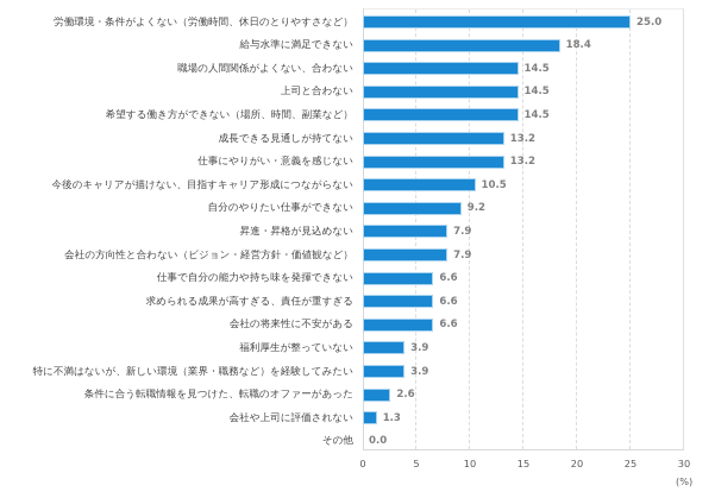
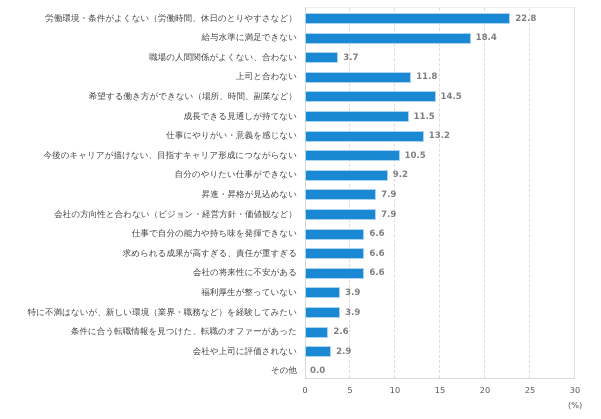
労働環境・条件がよくない（労働時間、休日のとりやすさなど）: 25.0 -> 22.8
職場の人間関係がよくない、合わない: 14.5 -> 3.7
上司と合わない: 14.5 -> 11.8
成長できる見通しが持てない: 13.2 -> 11.5
会社や上司に評価されない: 1.3 -> 2.9
